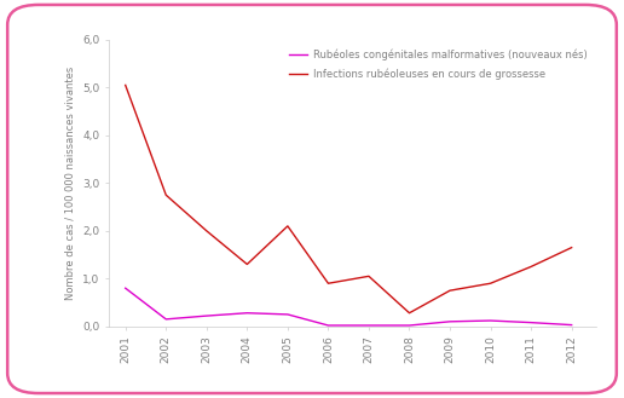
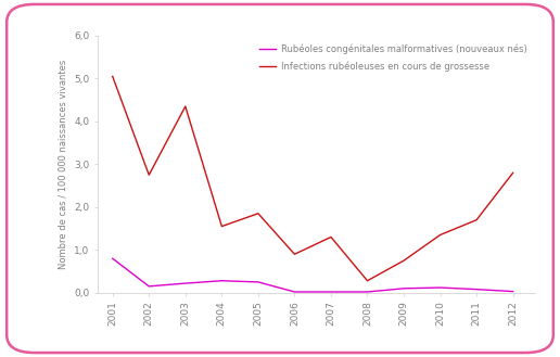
Infections rubéoleuses en cours de grossesse/2003: 2,00 -> 4,35
Infections rubéoleuses en cours de grossesse/2004: 1,30 -> 1,55
Infections rubéoleuses en cours de grossesse/2005: 2,10 -> 1,85
Infections rubéoleuses en cours de grossesse/2007: 1,05 -> 1,30
Infections rubéoleuses en cours de grossesse/2010: 0,90 -> 1,35
Infections rubéoleuses en cours de grossesse/2011: 1,25 -> 1,70
Infections rubéoleuses en cours de grossesse/2012: 1,65 -> 2,80
